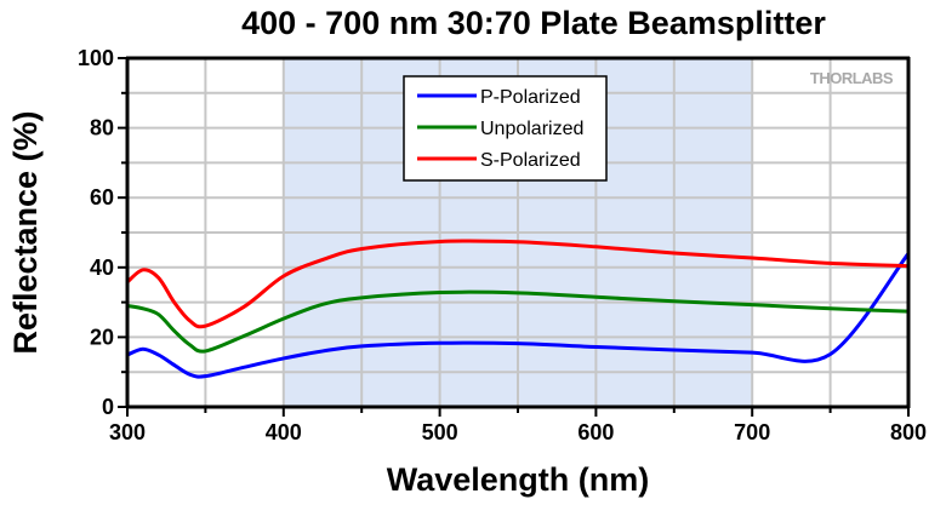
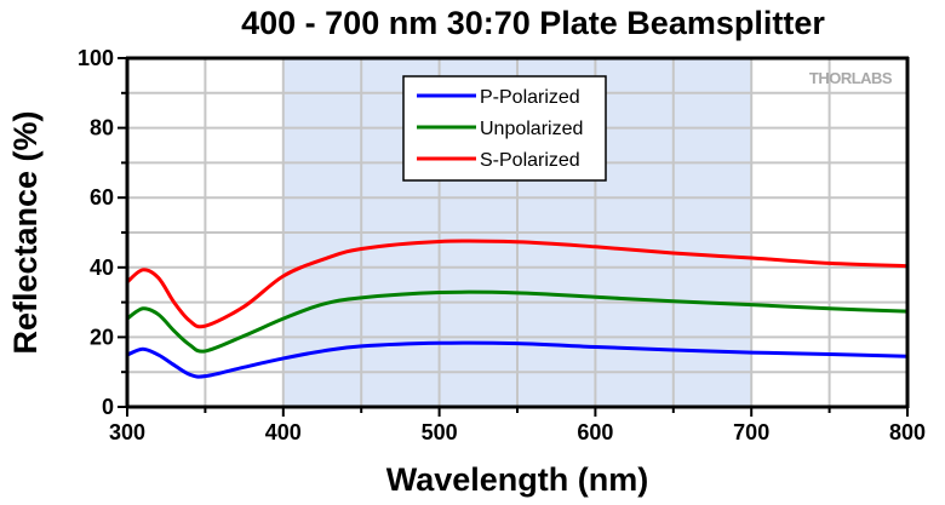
Unpolarized/300: 29 -> 25
P-Polarized/800: 44 -> 14
